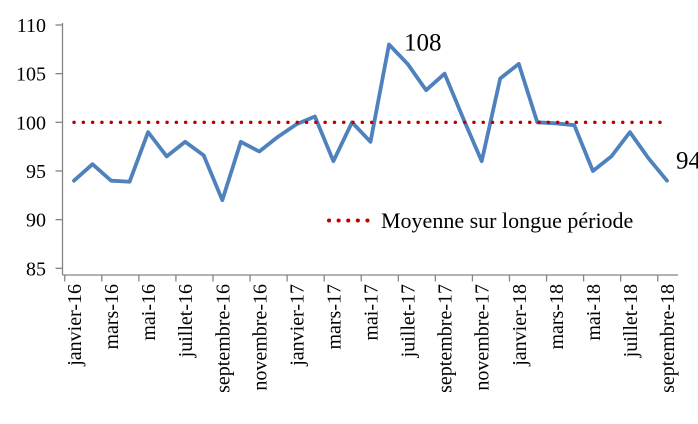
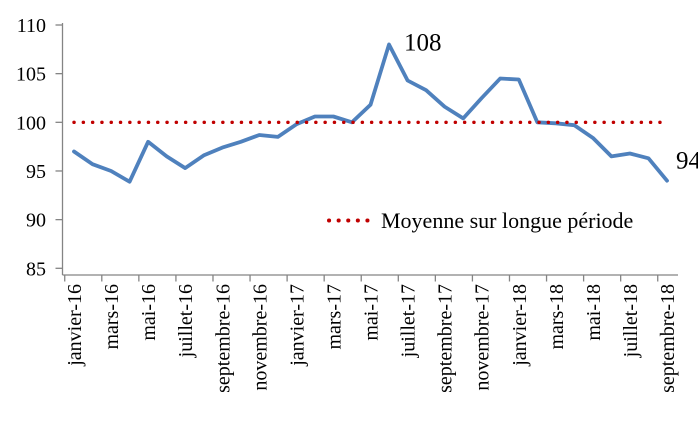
janvier-16: 94 -> 97
mars-16: 94 -> 95
mai-16: 99 -> 98
juillet-16: 98 -> 95
septembre-16: 92 -> 97
novembre-16: 97 -> 99
mars-17: 96 -> 101
mai-17: 98 -> 102
juillet-17: 106 -> 104
septembre-17: 105 -> 102
novembre-17: 96 -> 102
janvier-18: 106 -> 104
mai-18: 95 -> 98
juillet-18: 99 -> 97
